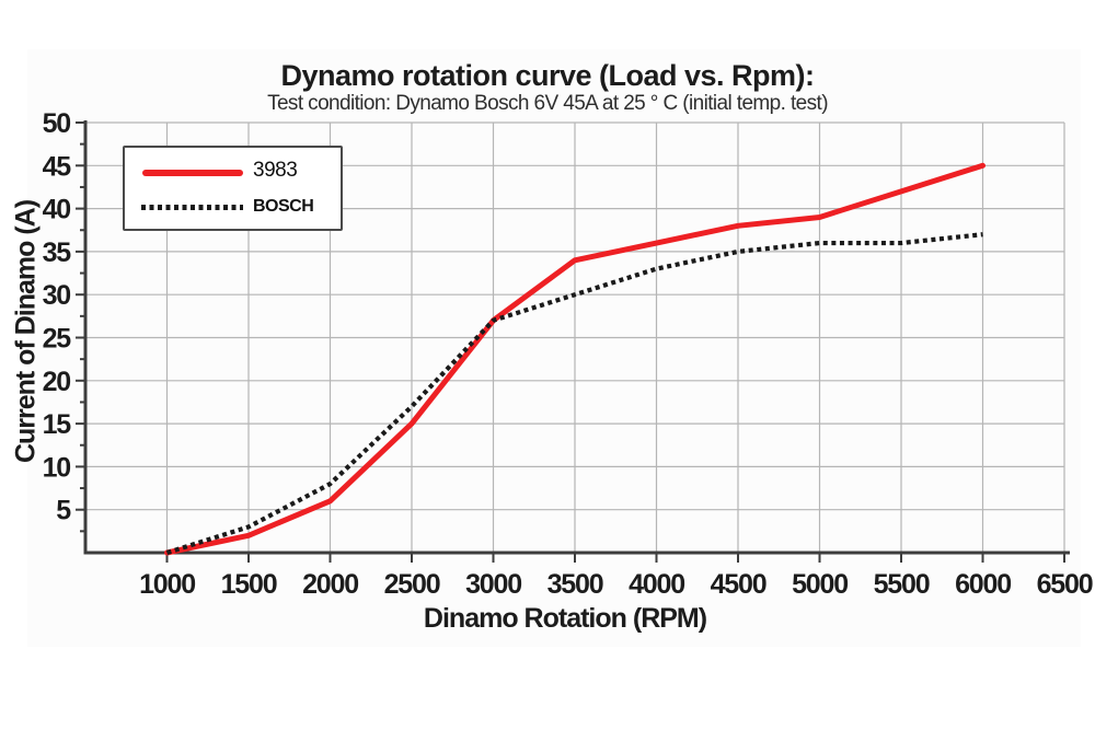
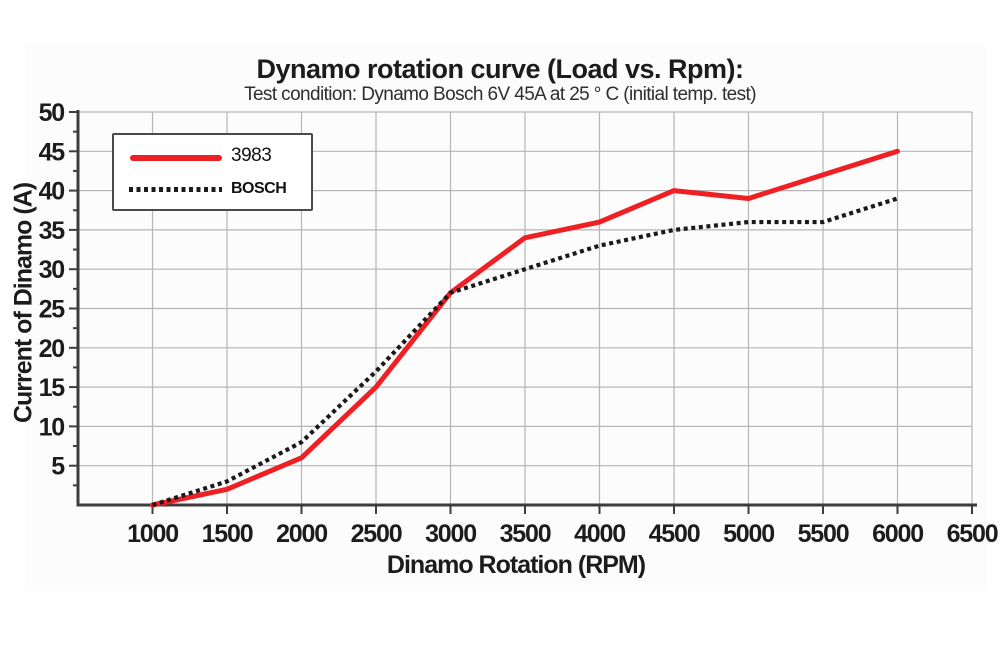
3983/4500: 38 -> 40
BOSCH/6000: 37 -> 39
